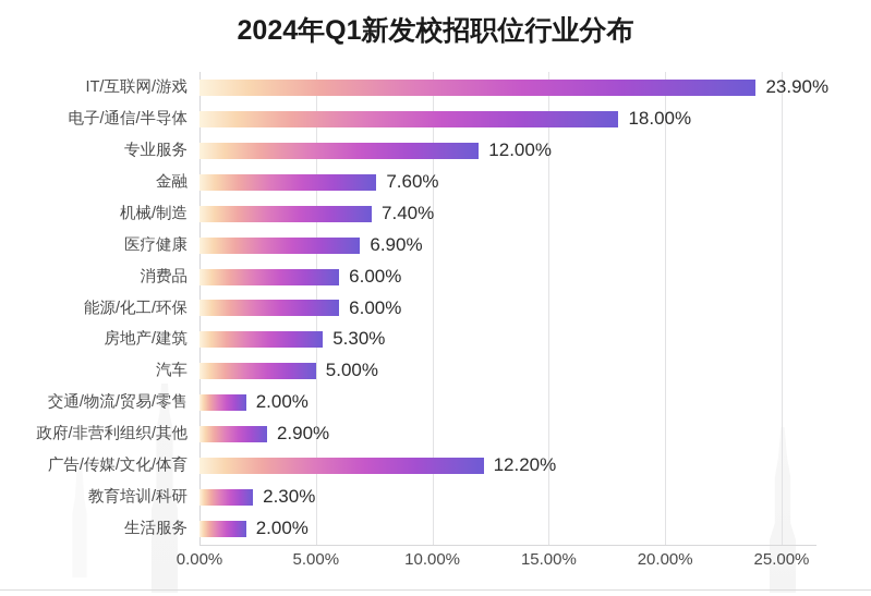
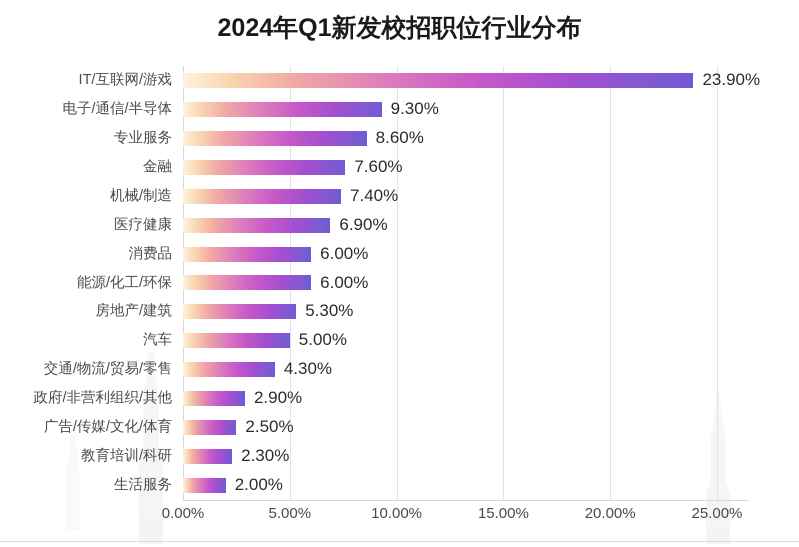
电子/通信/半导体: 18.00% -> 9.30%
专业服务: 12.00% -> 8.60%
交通/物流/贸易/零售: 2.00% -> 4.30%
广告/传媒/文化/体育: 12.20% -> 2.50%
